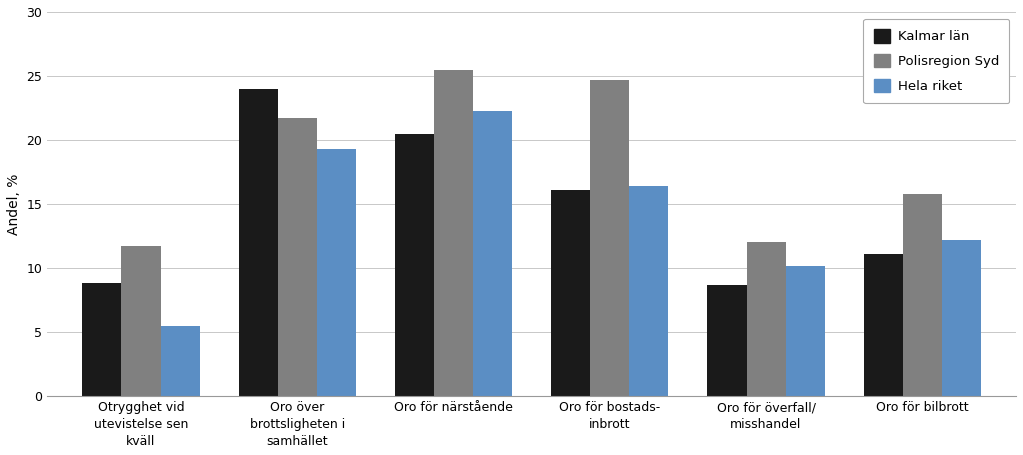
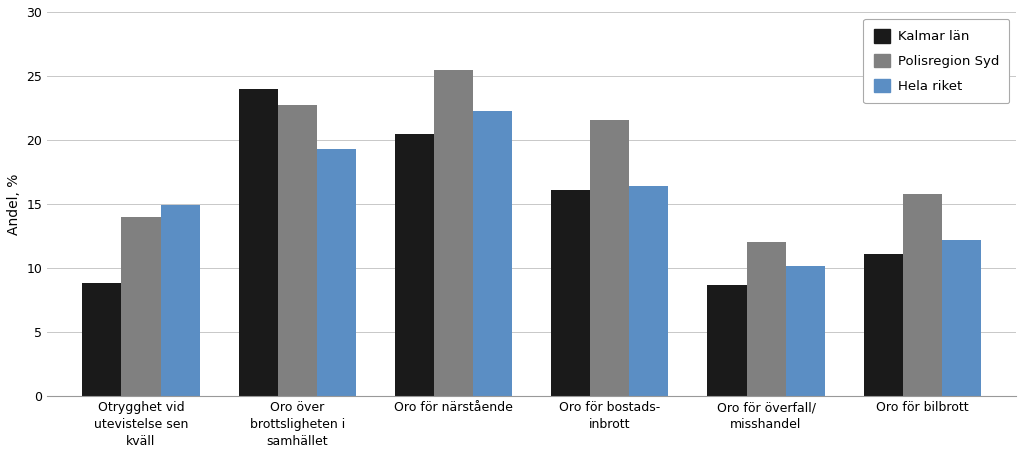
Polisregion Syd/Otrygghet vid utevistelse sen kväll: 11.7 -> 14.0
Hela riket/Otrygghet vid utevistelse sen kväll: 5.5 -> 14.9
Polisregion Syd/Oro över brottsligheten i samhället: 21.7 -> 22.7
Polisregion Syd/Oro för bostads- inbrott: 24.7 -> 21.6
